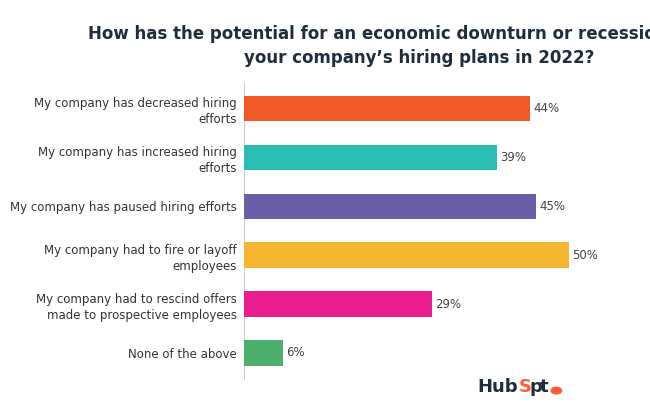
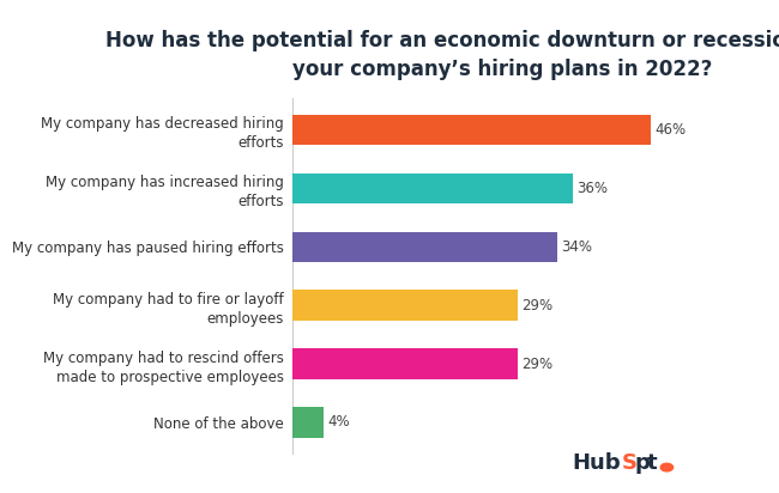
My company has decreased hiring efforts: 44% -> 46%
My company has increased hiring efforts: 39% -> 36%
My company has paused hiring efforts: 45% -> 34%
My company had to fire or layoff employees: 50% -> 29%
None of the above: 6% -> 4%
